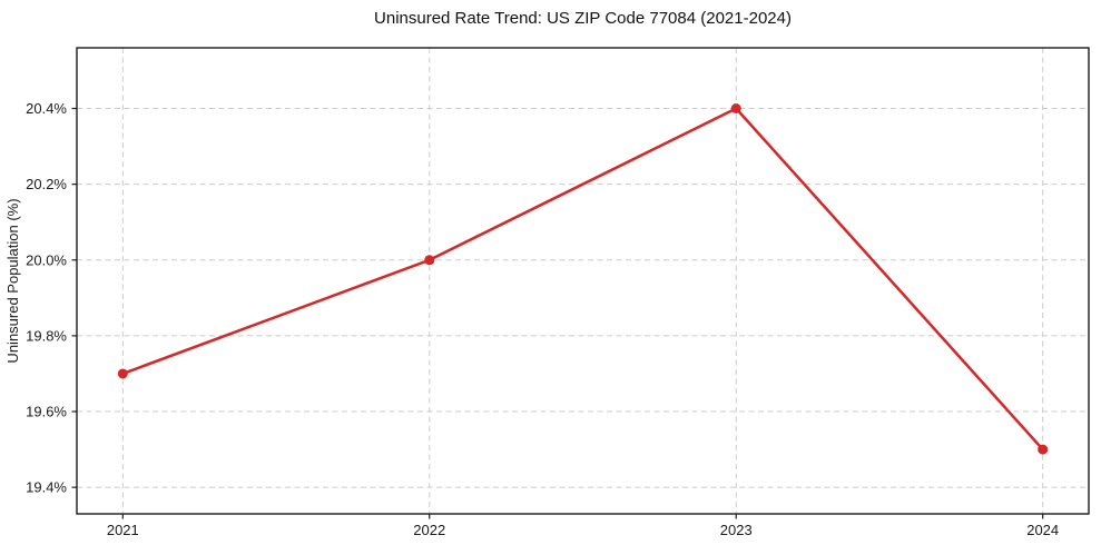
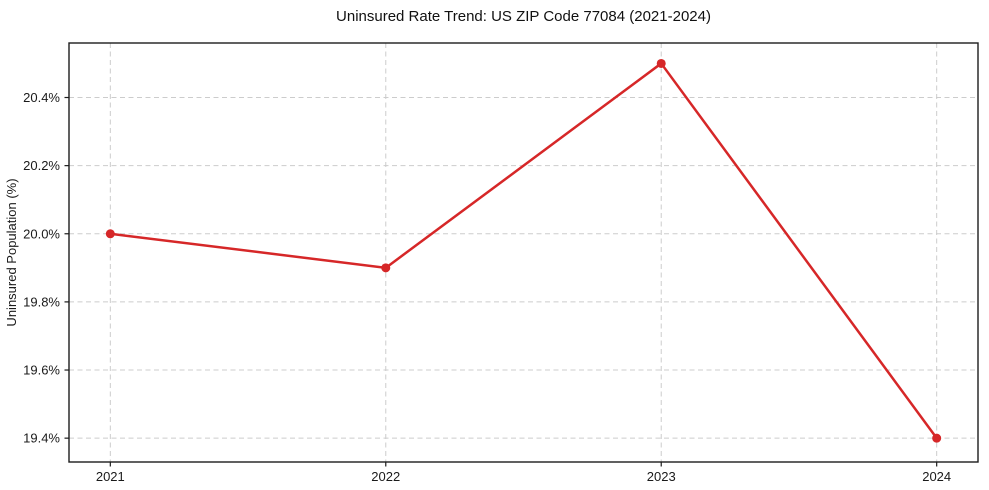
2021: 19.7% -> 20.0%
2022: 20.0% -> 19.9%
2023: 20.4% -> 20.5%
2024: 19.5% -> 19.4%
